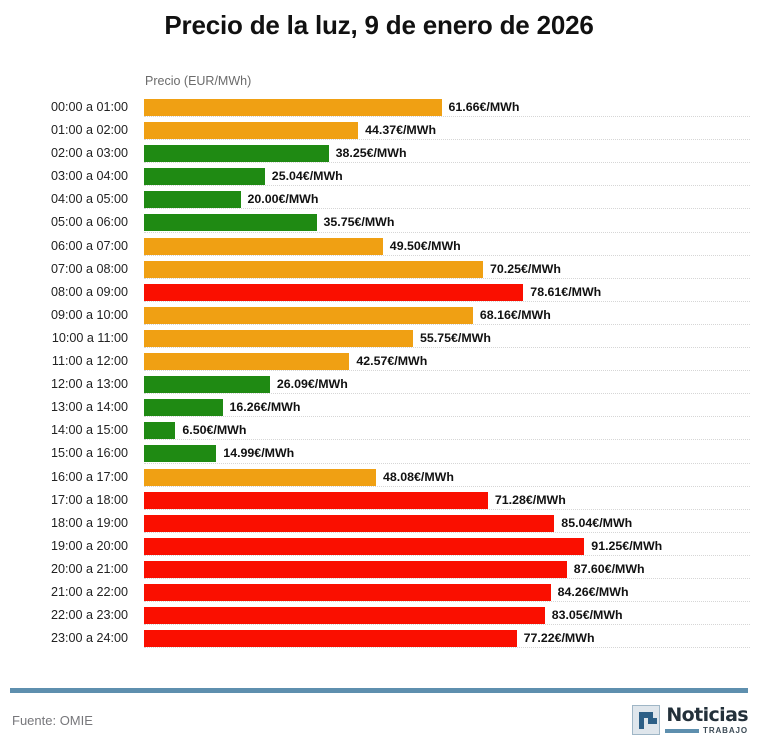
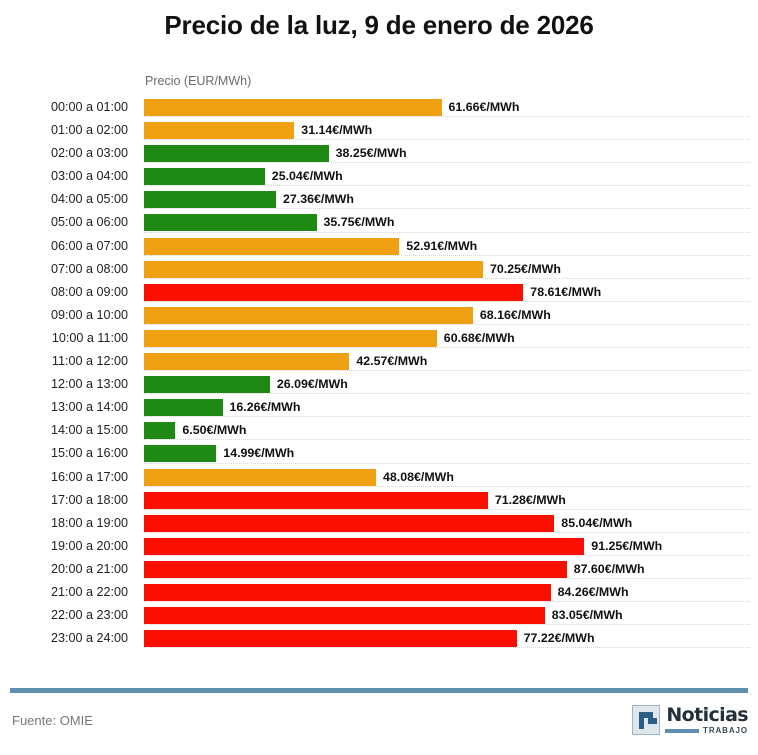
01:00 a 02:00: 44.37 -> 31.14
04:00 a 05:00: 20.00 -> 27.36
06:00 a 07:00: 49.50 -> 52.91
10:00 a 11:00: 55.75 -> 60.68
